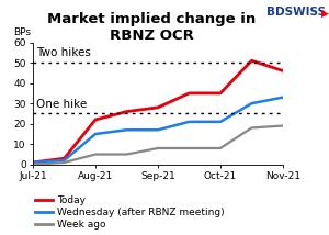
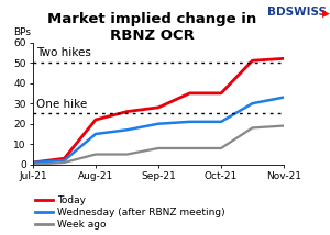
Wednesday (after RBNZ meeting)/Sep-21: 17 -> 20
Today/Nov-21: 46 -> 52
